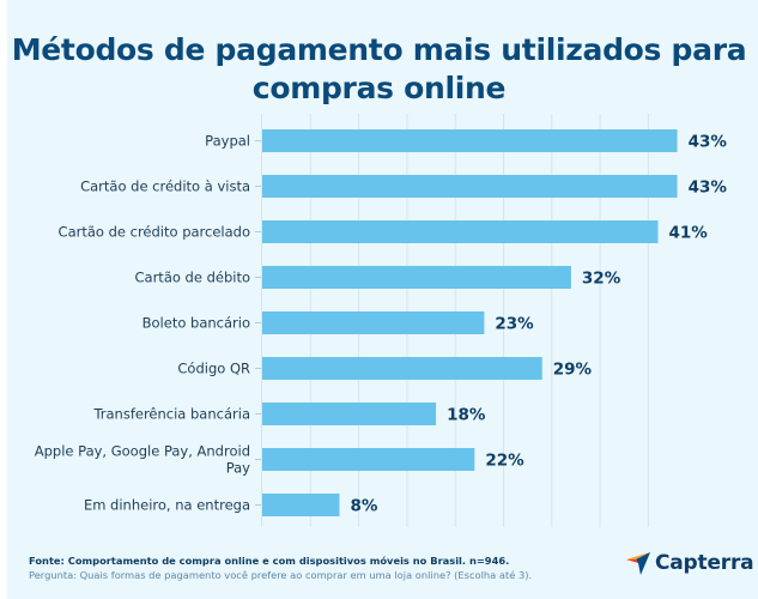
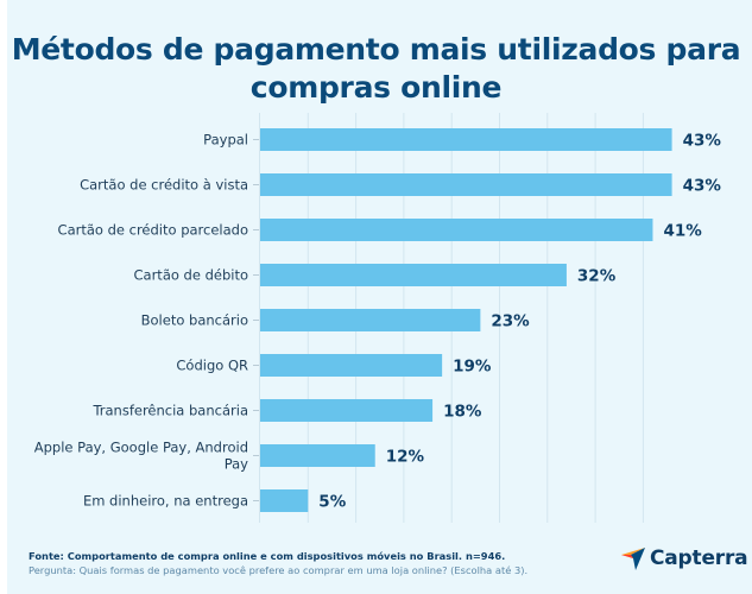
Código QR: 29% -> 19%
Apple Pay, Google Pay, Android Pay: 22% -> 12%
Em dinheiro, na entrega: 8% -> 5%
